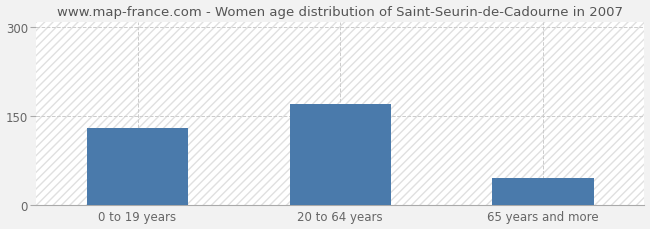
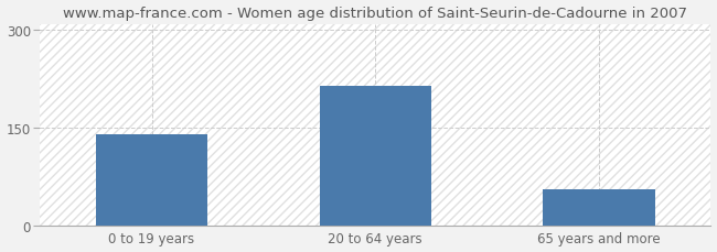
0 to 19 years: 130 -> 140
20 to 64 years: 170 -> 214
65 years and more: 45 -> 56
